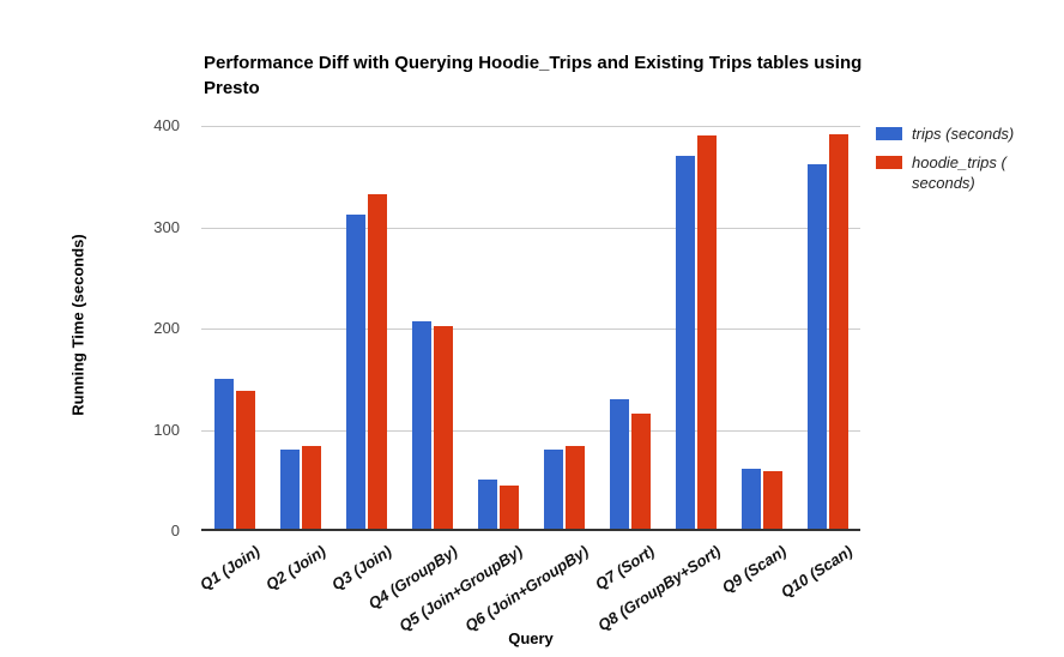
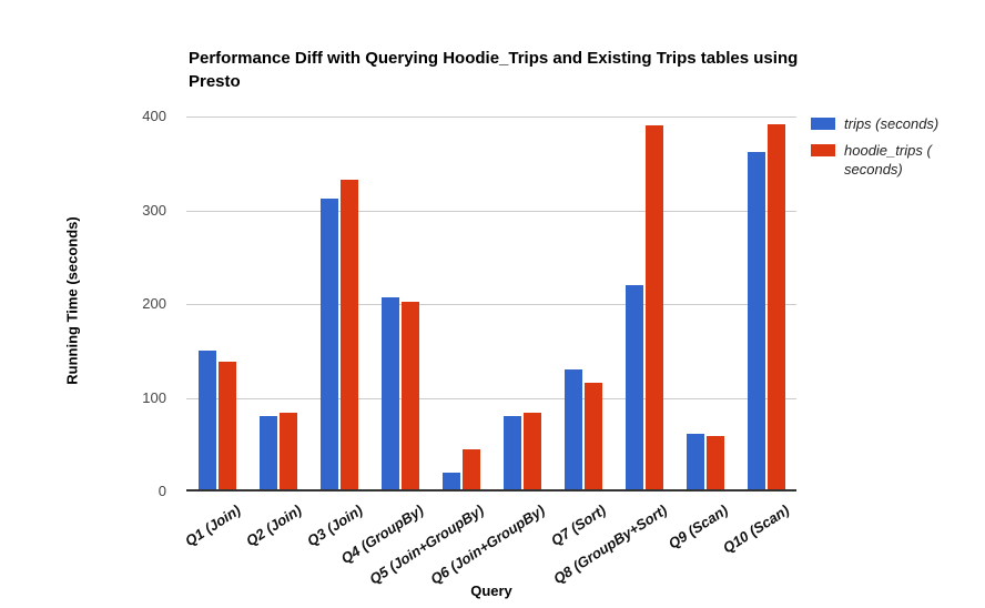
trips (seconds)/Q5 (Join+GroupBy): 50 -> 20
trips (seconds)/Q8 (GroupBy+Sort): 370 -> 220
